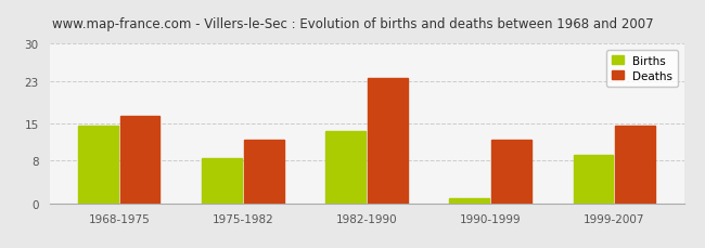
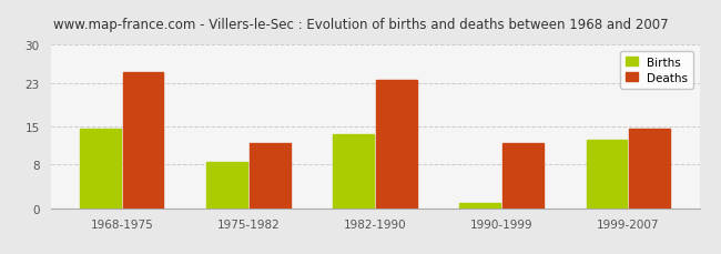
Deaths/1968-1975: 16.5 -> 25.0
Births/1999-2007: 9.0 -> 12.5
